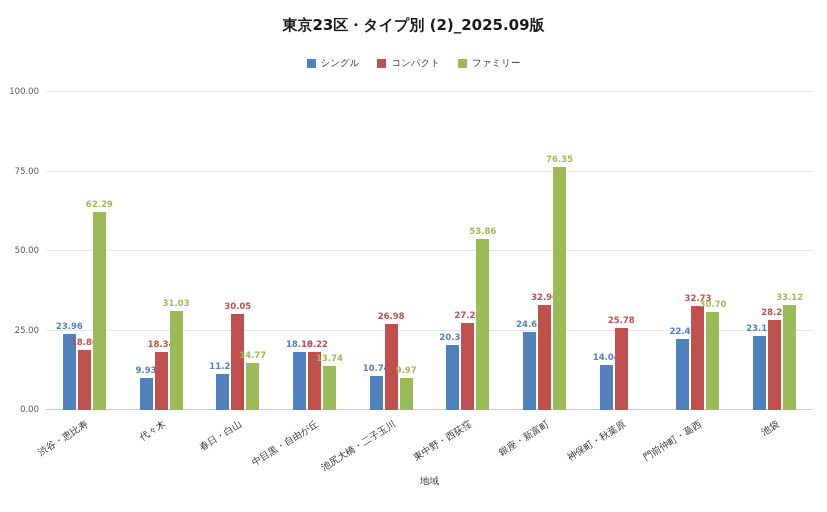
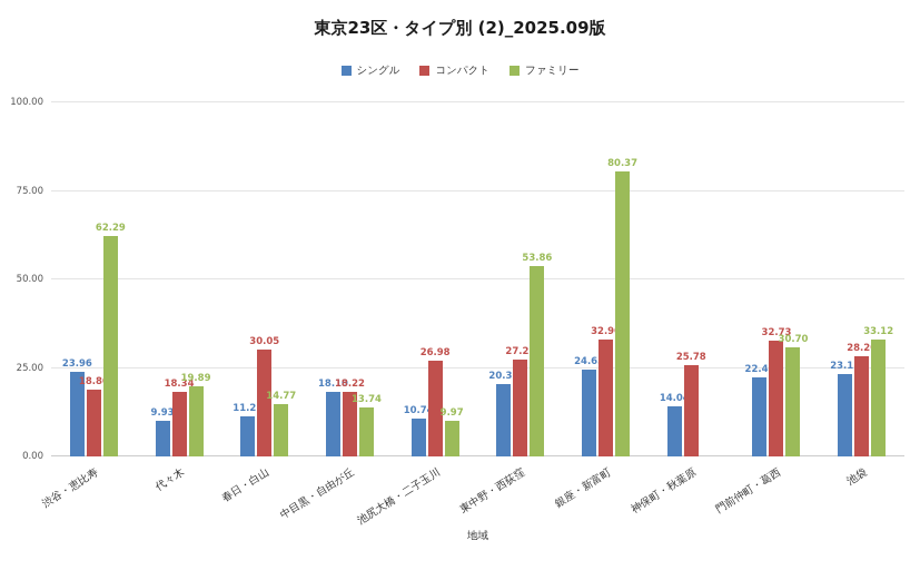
ファミリー/代々木: 31.03 -> 19.89
ファミリー/銀座・新富町: 76.35 -> 80.37
